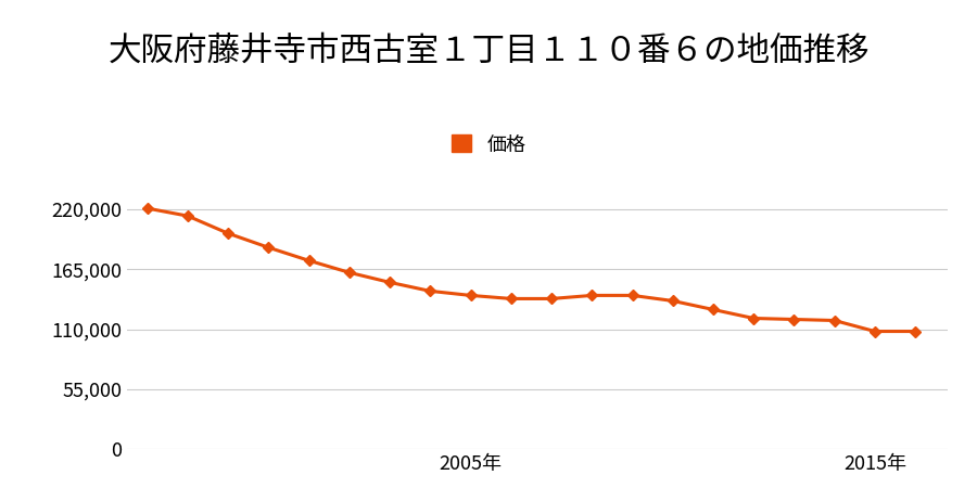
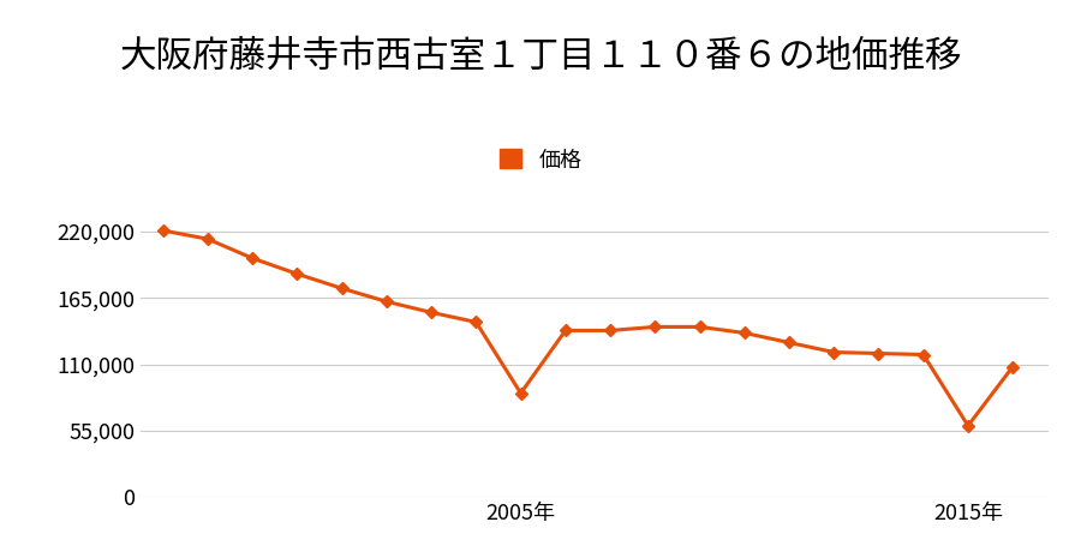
2005年: 141,000 -> 86,000
2015年: 108,000 -> 59,000
